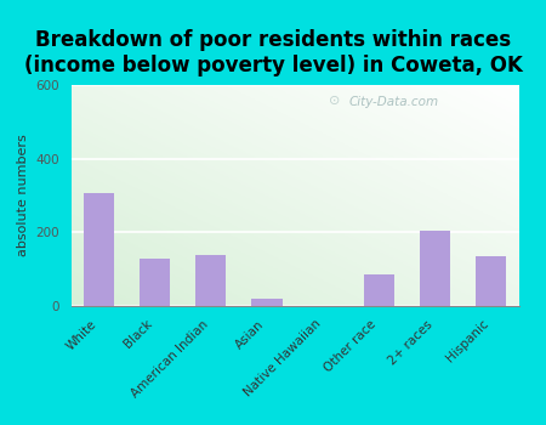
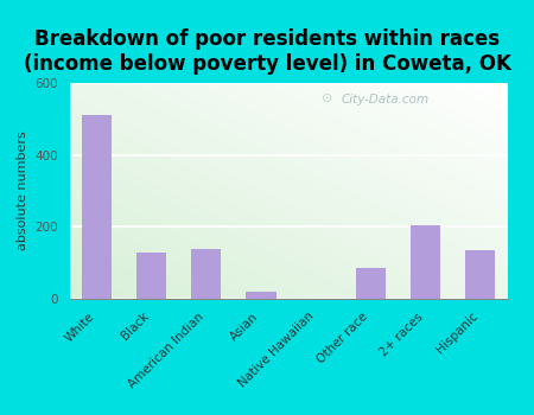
White: 305 -> 510
